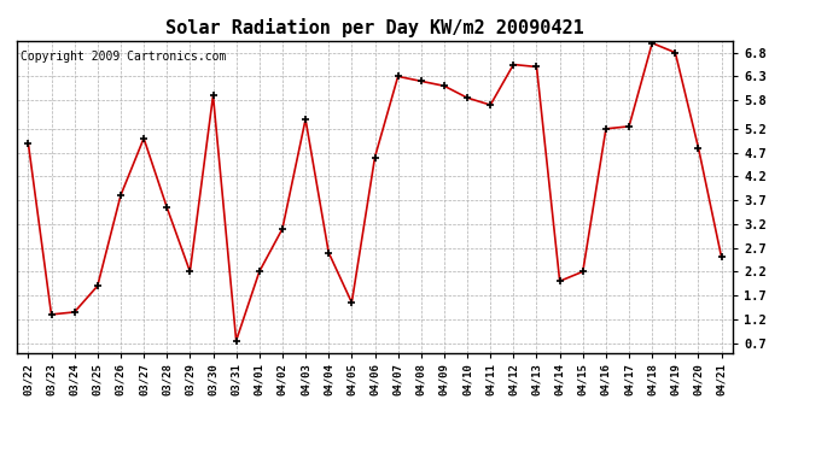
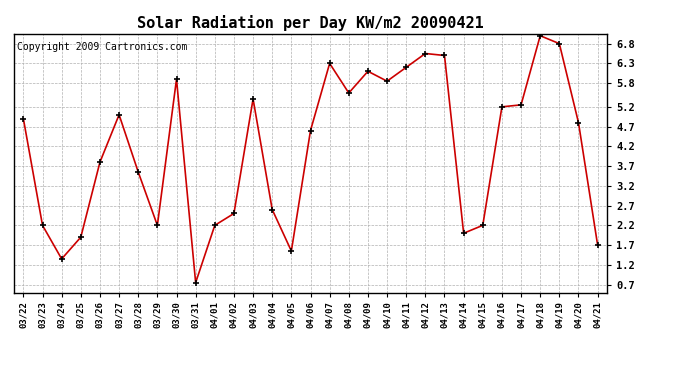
03/23: 1.30 -> 2.20
04/02: 3.10 -> 2.50
04/08: 6.20 -> 5.55
04/11: 5.70 -> 6.20
04/21: 2.50 -> 1.70
